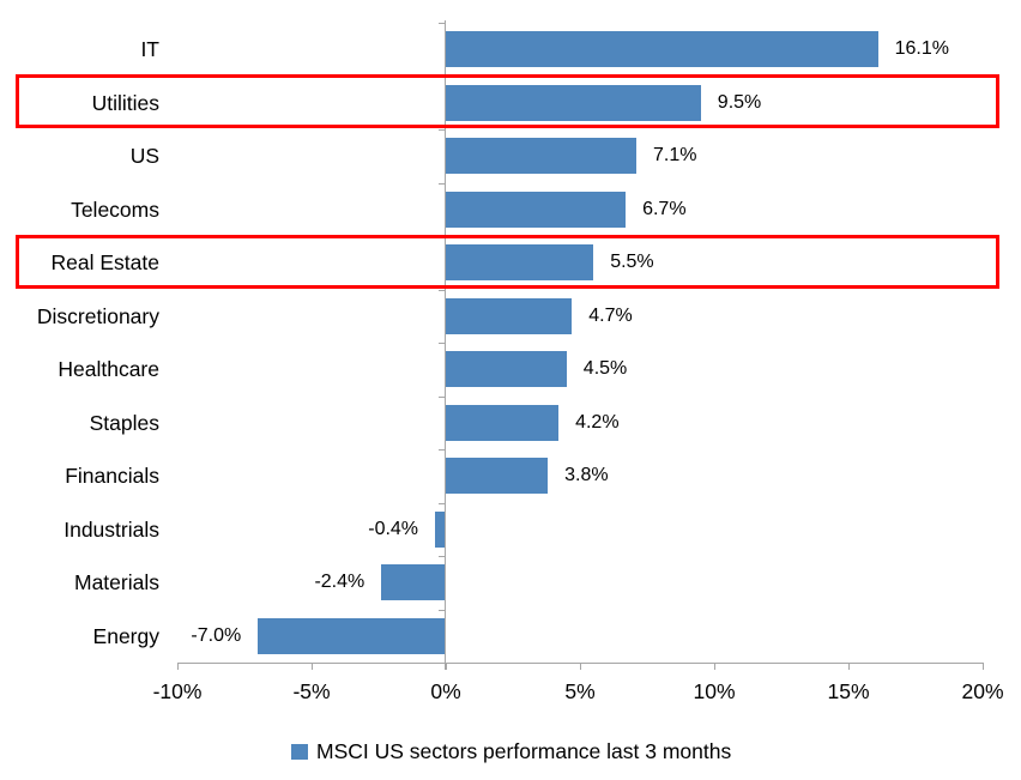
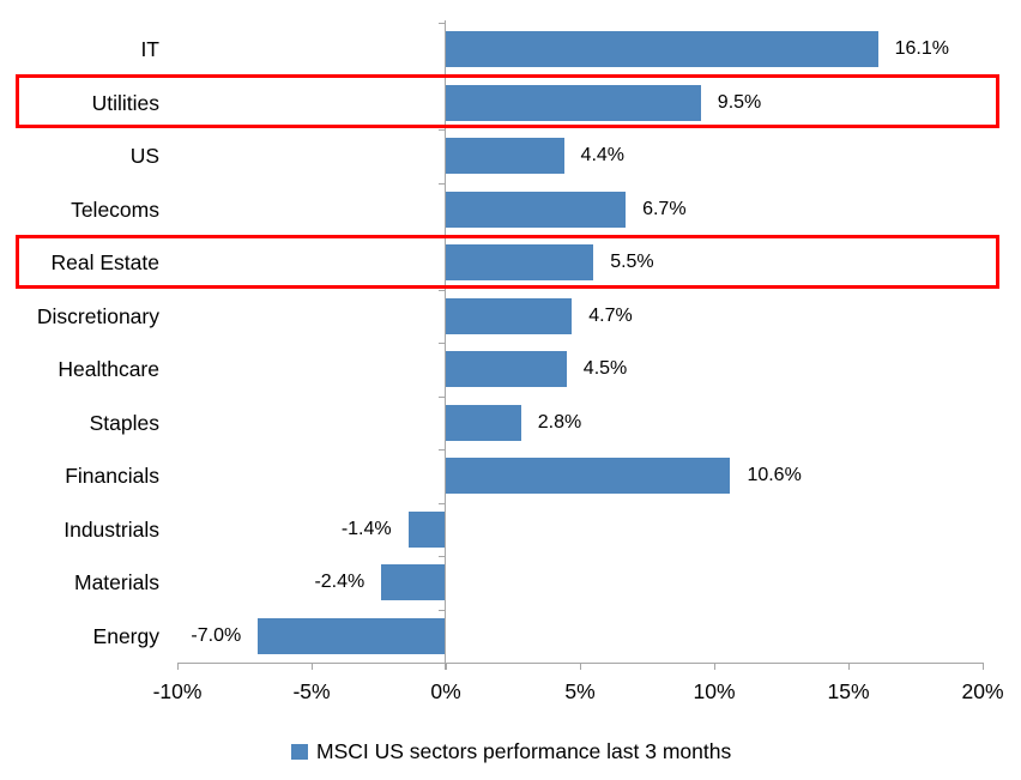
US: 7.1% -> 4.4%
Staples: 4.2% -> 2.8%
Financials: 3.8% -> 10.6%
Industrials: -0.4% -> -1.4%
